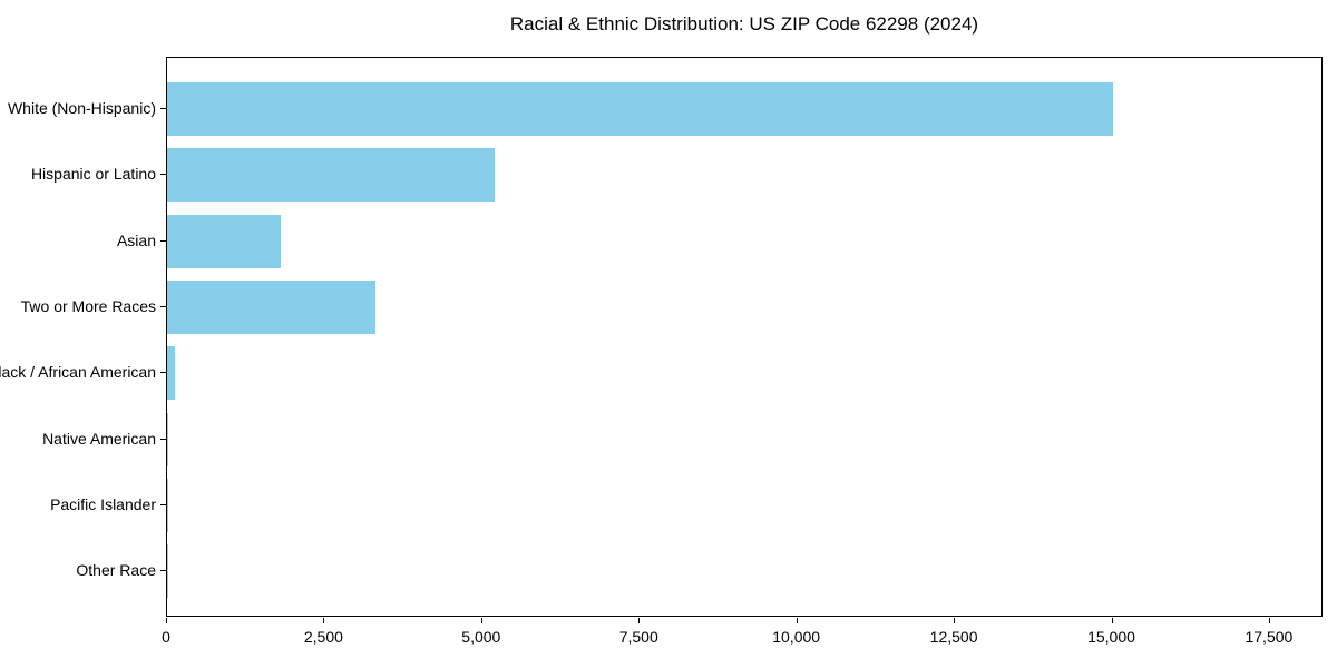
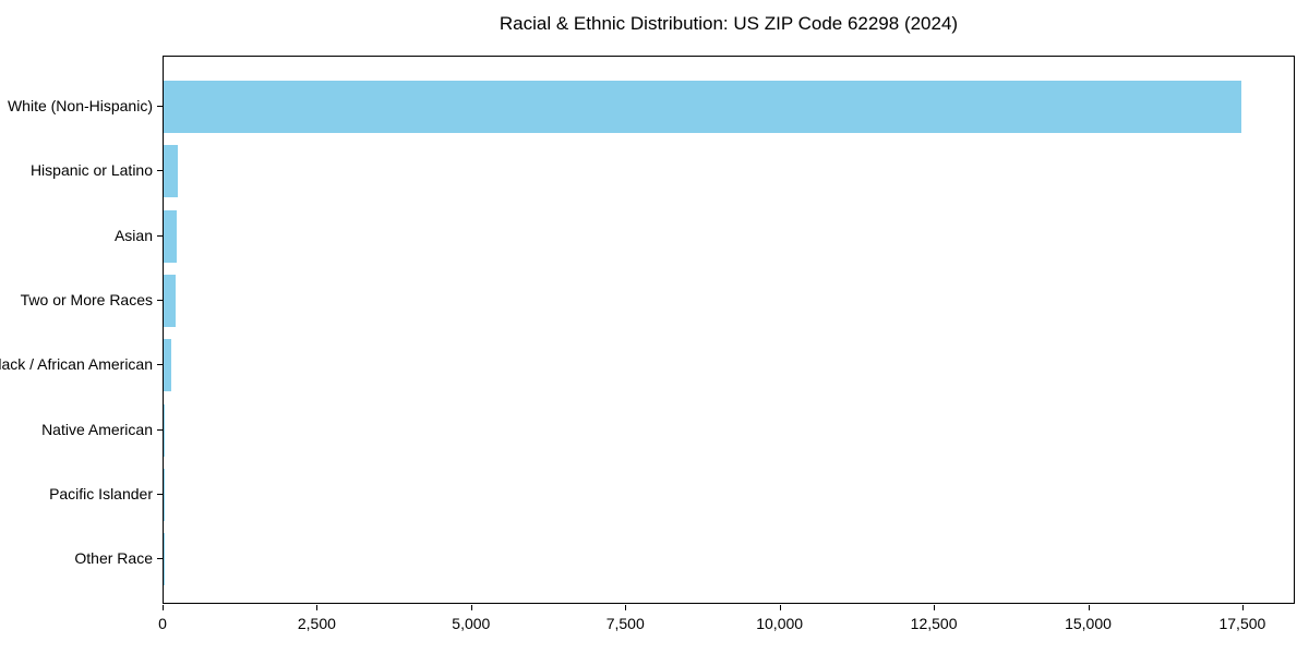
White (Non-Hispanic): 15000 -> 17500
Hispanic or Latino: 5200 -> 200
Asian: 1800 -> 200
Two or More Races: 3300 -> 200
